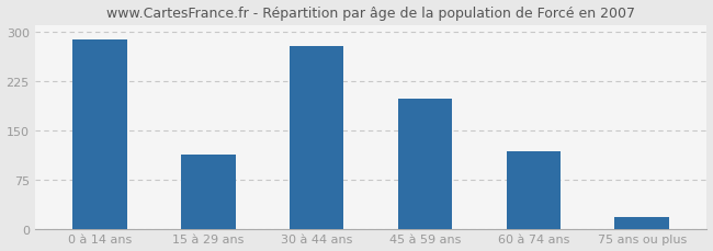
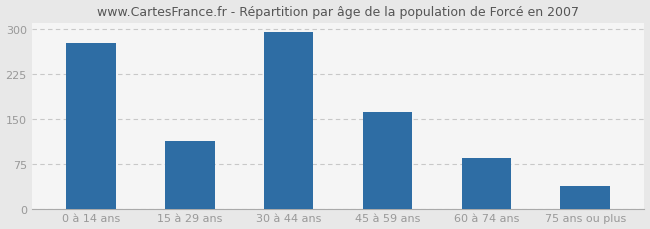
0 à 14 ans: 288 -> 276
30 à 44 ans: 278 -> 294
45 à 59 ans: 198 -> 162
60 à 74 ans: 118 -> 84
75 ans ou plus: 18 -> 38
